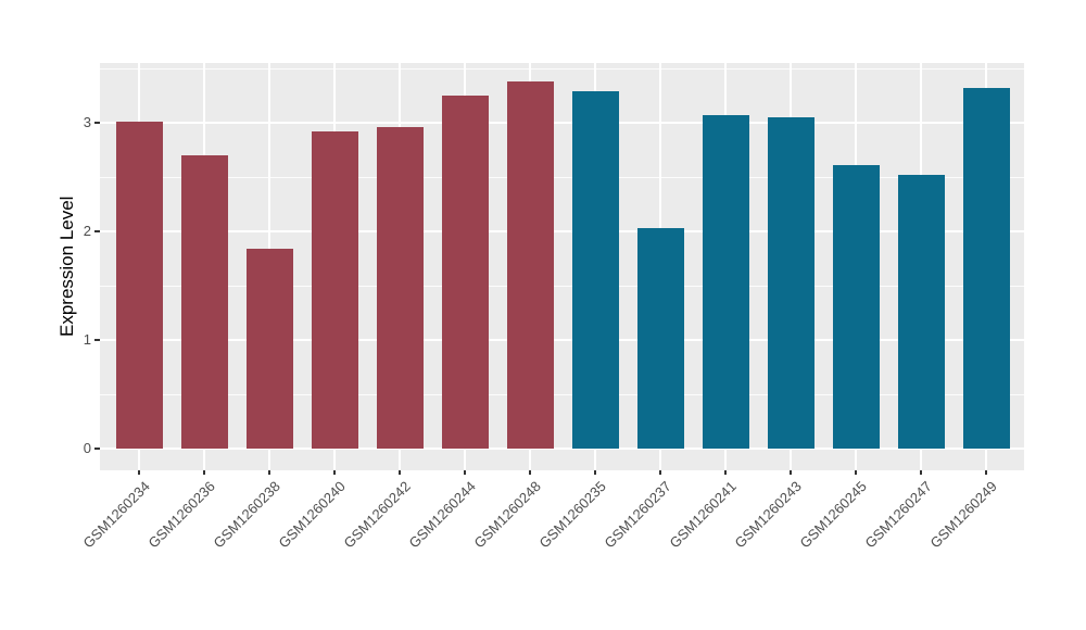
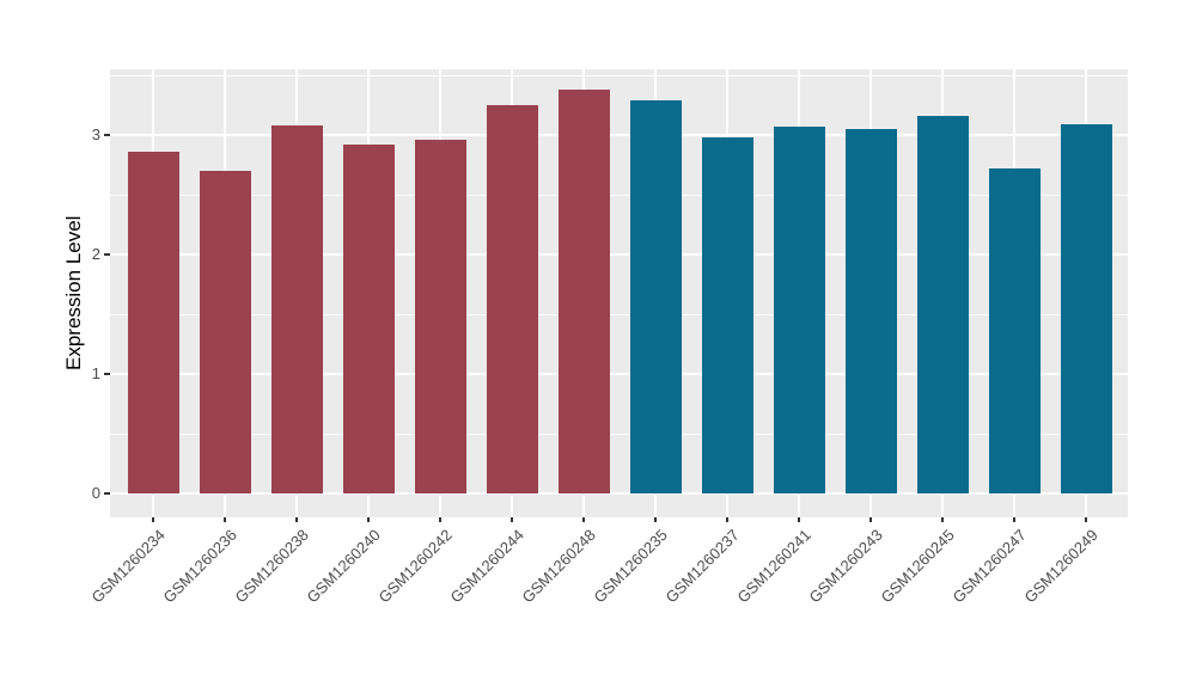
GSM1260234: 3.01 -> 2.86
GSM1260238: 1.84 -> 3.08
GSM1260237: 2.03 -> 2.98
GSM1260245: 2.61 -> 3.16
GSM1260247: 2.52 -> 2.72
GSM1260249: 3.32 -> 3.09
